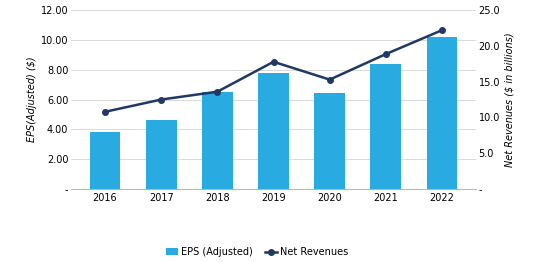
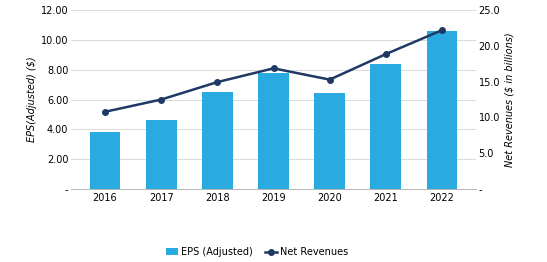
Net Revenues/2018: 13.6 -> 14.9
Net Revenues/2019: 17.8 -> 16.9
EPS (Adjusted)/2022: 10.2 -> 10.7
